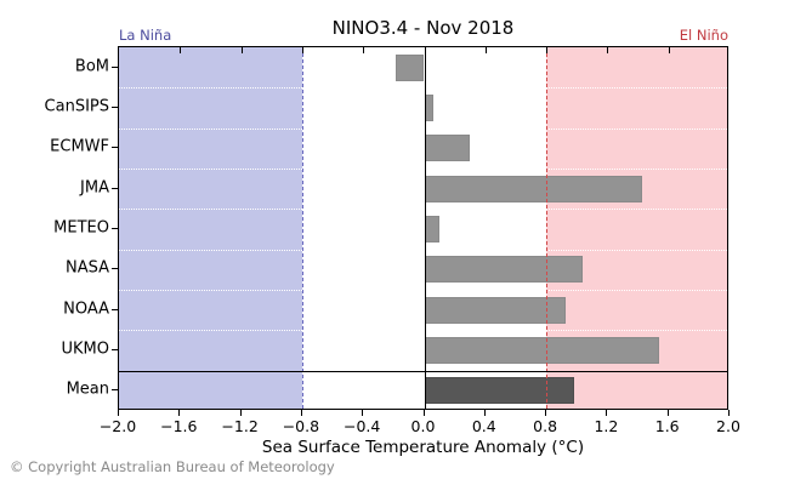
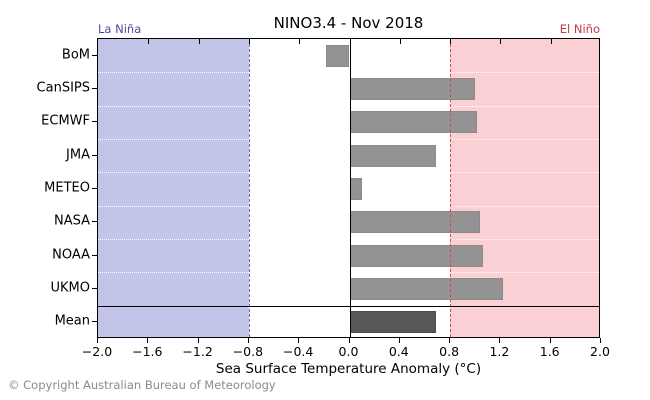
CanSIPS: 0.06 -> 1.00
ECMWF: 0.30 -> 1.01
JMA: 1.43 -> 0.69
NOAA: 0.93 -> 1.06
UKMO: 1.54 -> 1.22
Mean: 0.98 -> 0.69
